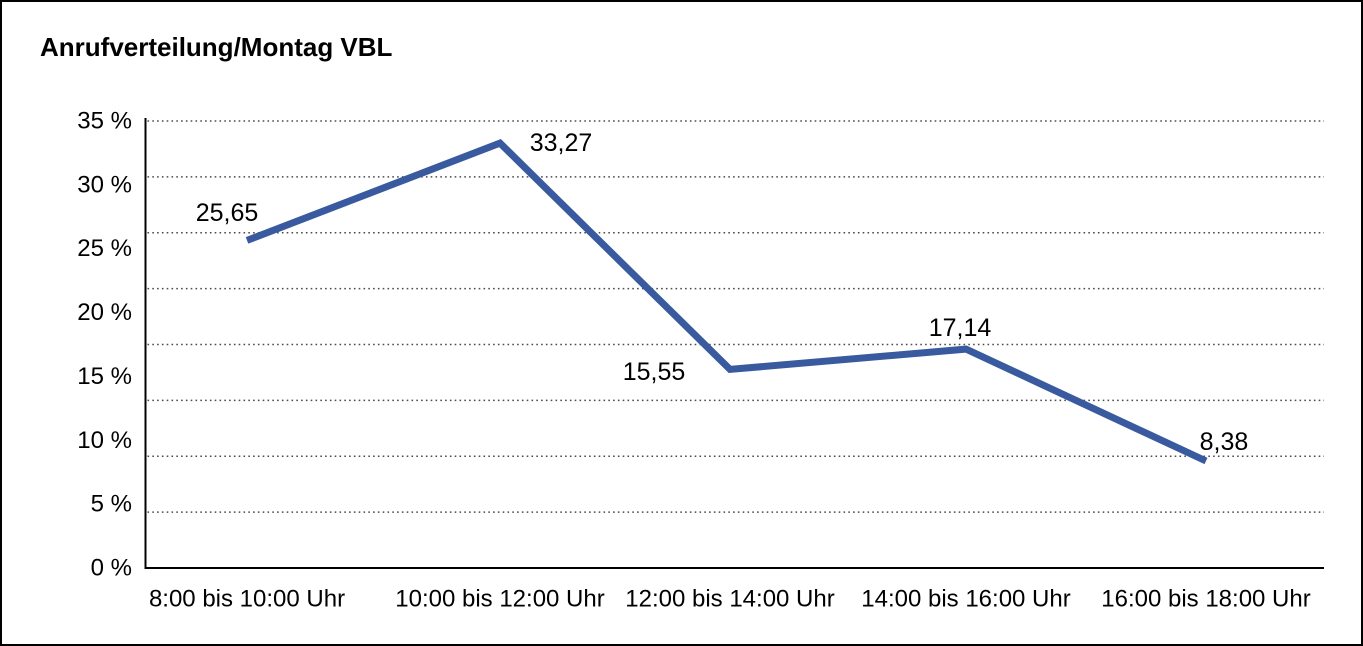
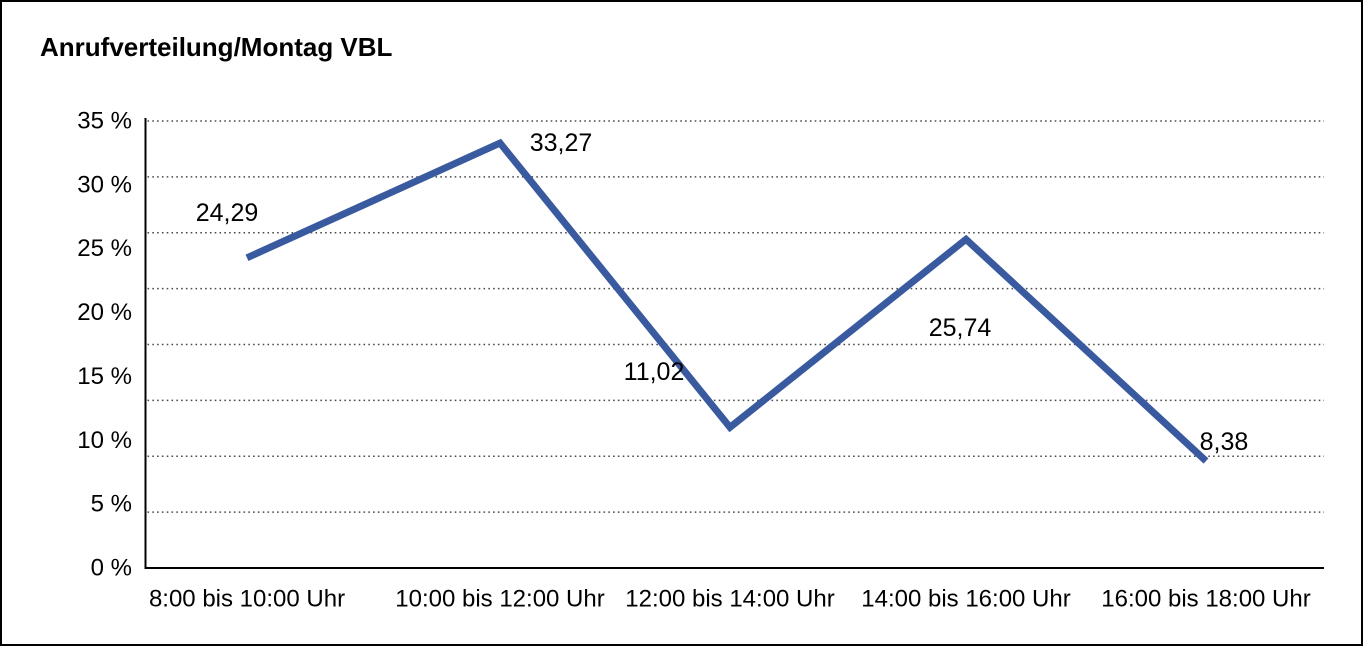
8:00 bis 10:00 Uhr: 25,65 -> 24,29
12:00 bis 14:00 Uhr: 15,55 -> 11,02
14:00 bis 16:00 Uhr: 17,14 -> 25,74
